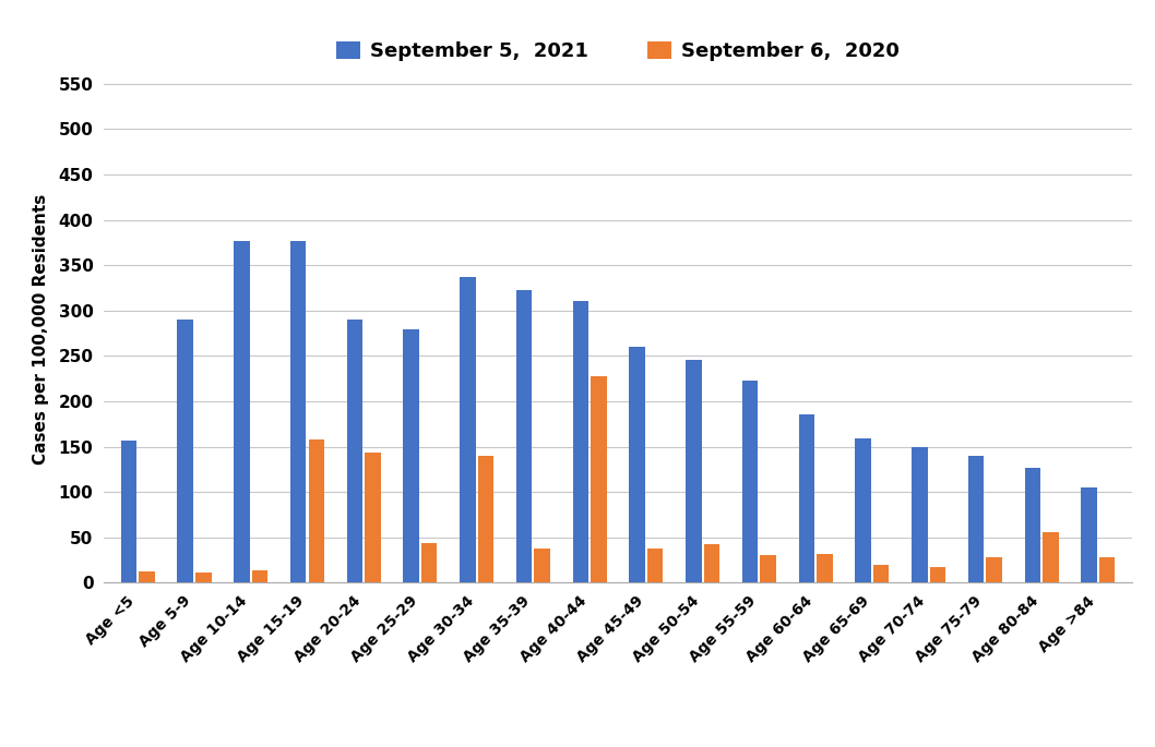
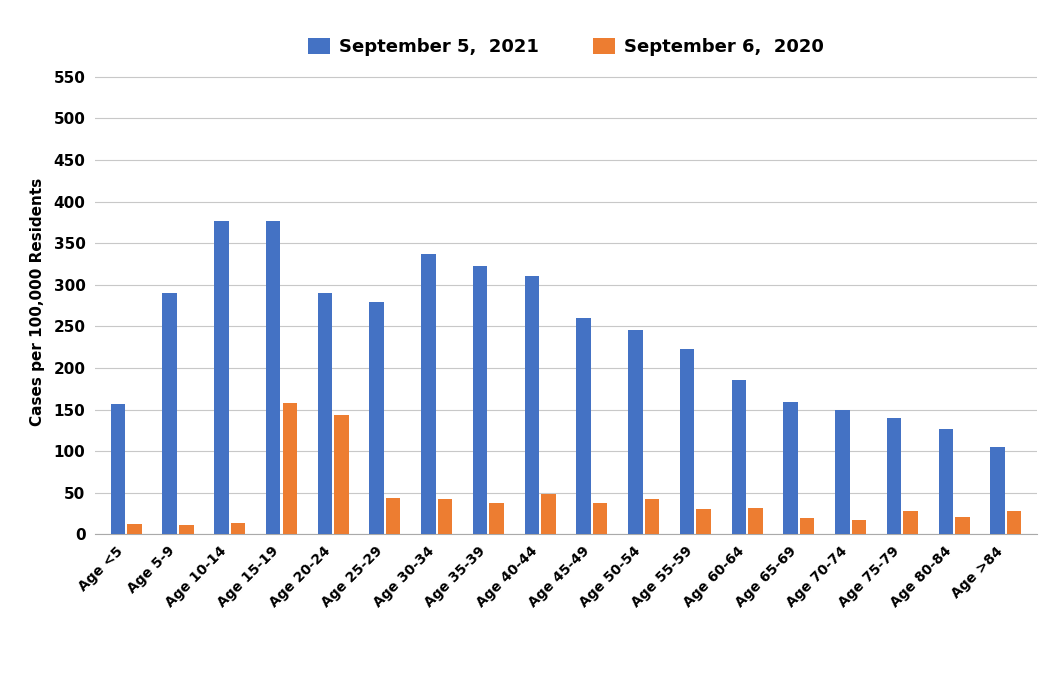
September 6, 2020/Age 30-34: 140 -> 43
September 6, 2020/Age 40-44: 228 -> 48
September 6, 2020/Age 80-84: 56 -> 21
